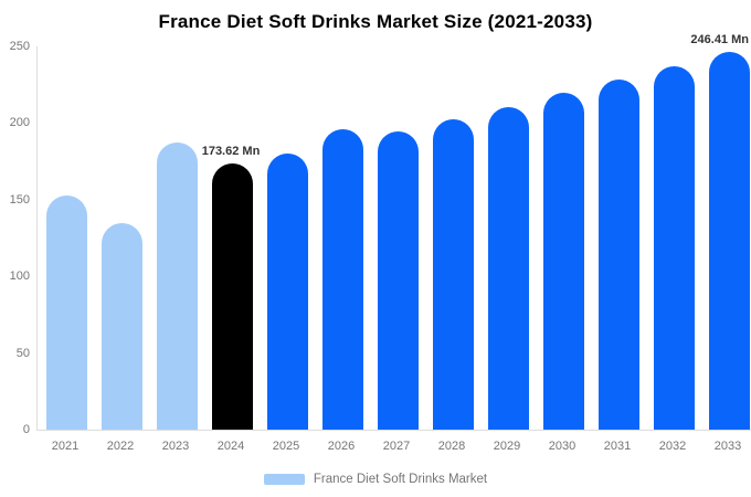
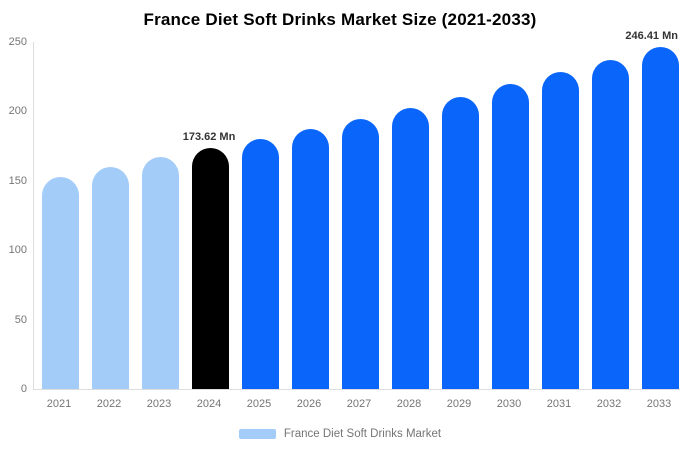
2022: 135 -> 160
2023: 187 -> 167
2026: 196 -> 187
